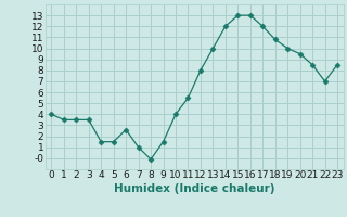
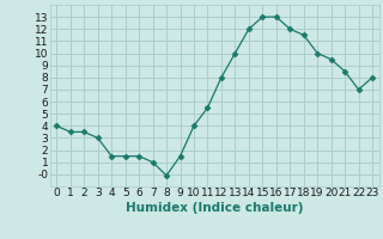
3: 3.5 -> 3.0
6: 2.6 -> 1.5
18: 10.8 -> 11.5
23: 8.5 -> 8.0
